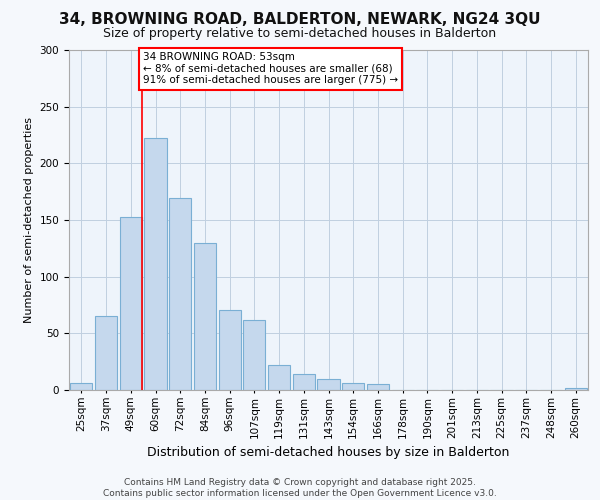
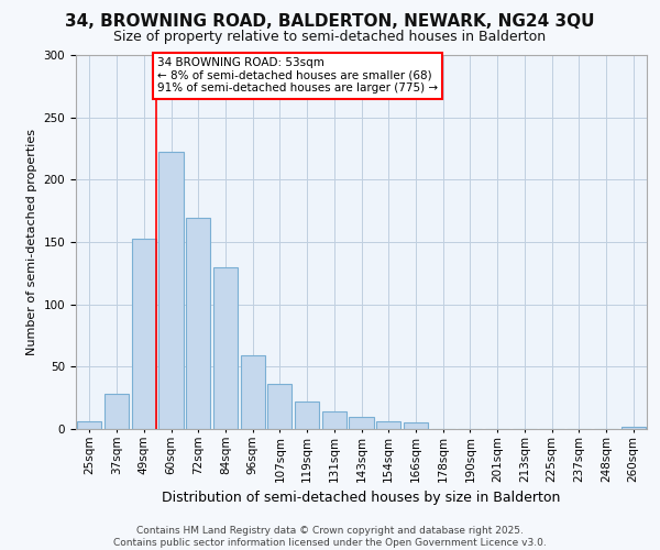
37sqm: 65 -> 28
96sqm: 71 -> 59
107sqm: 62 -> 36
